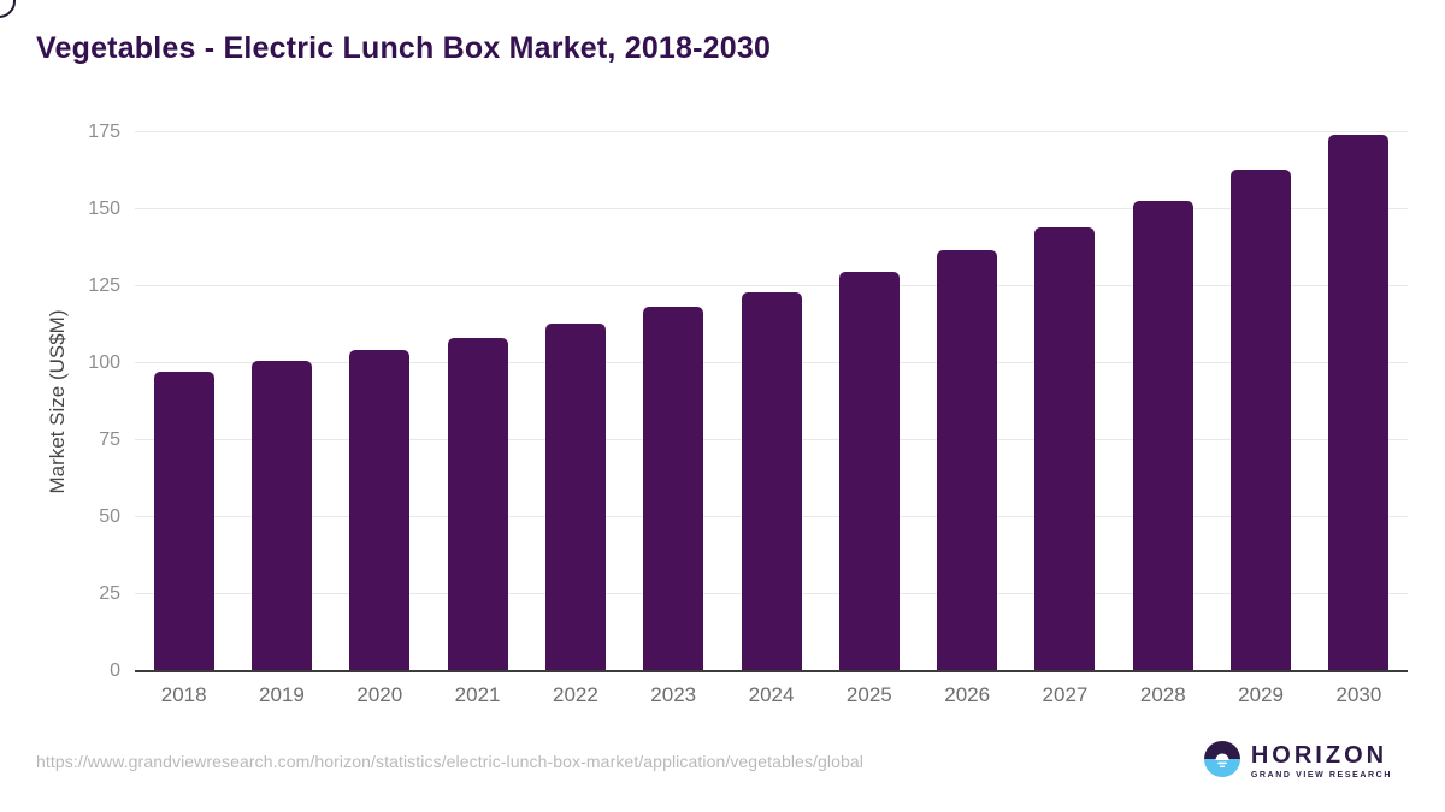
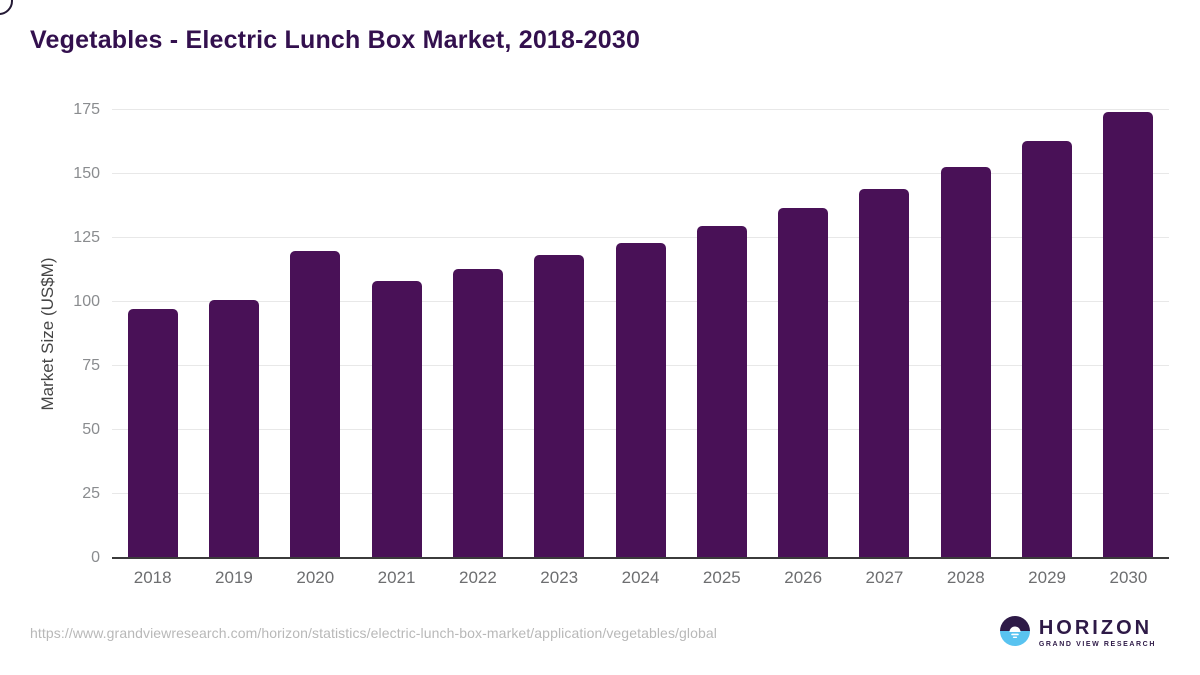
2020: 104 -> 120
